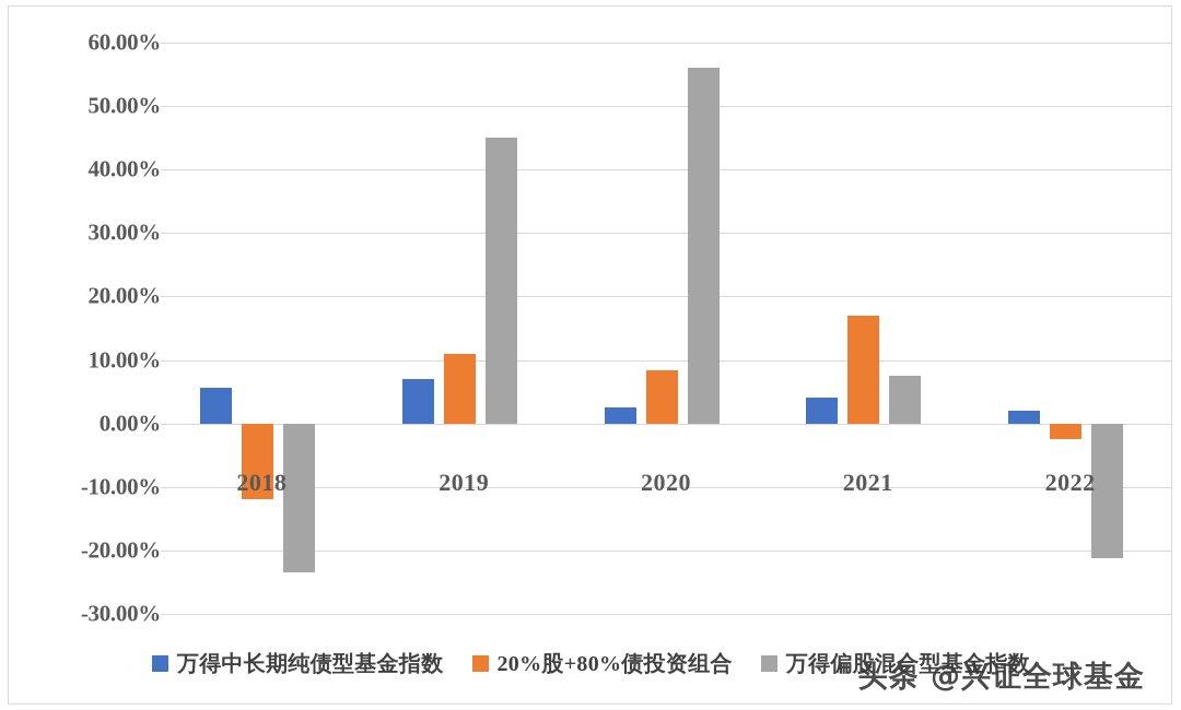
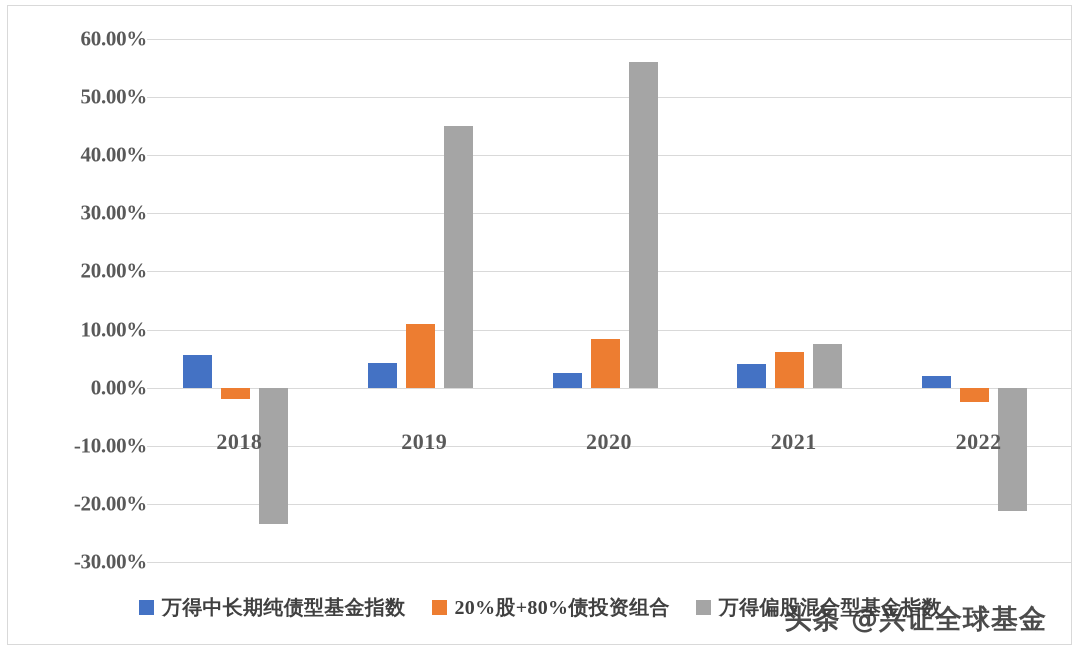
20%股+80%债投资组合/2018: -12% -> -2%
万得中长期纯债型基金指数/2019: 7% -> 4%
20%股+80%债投资组合/2021: 17% -> 6%
